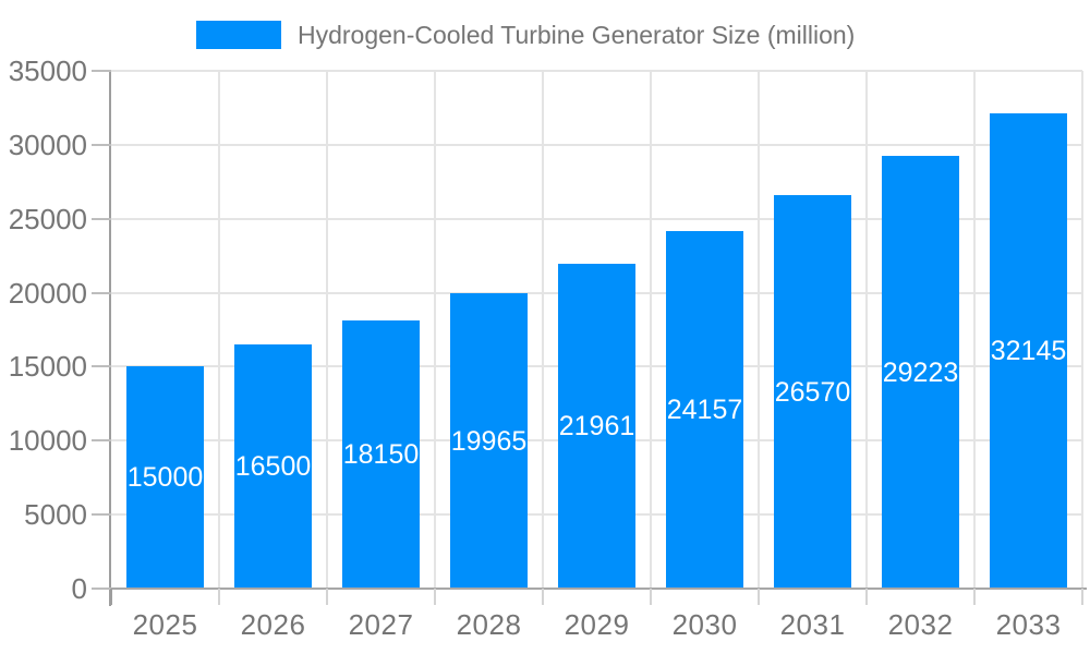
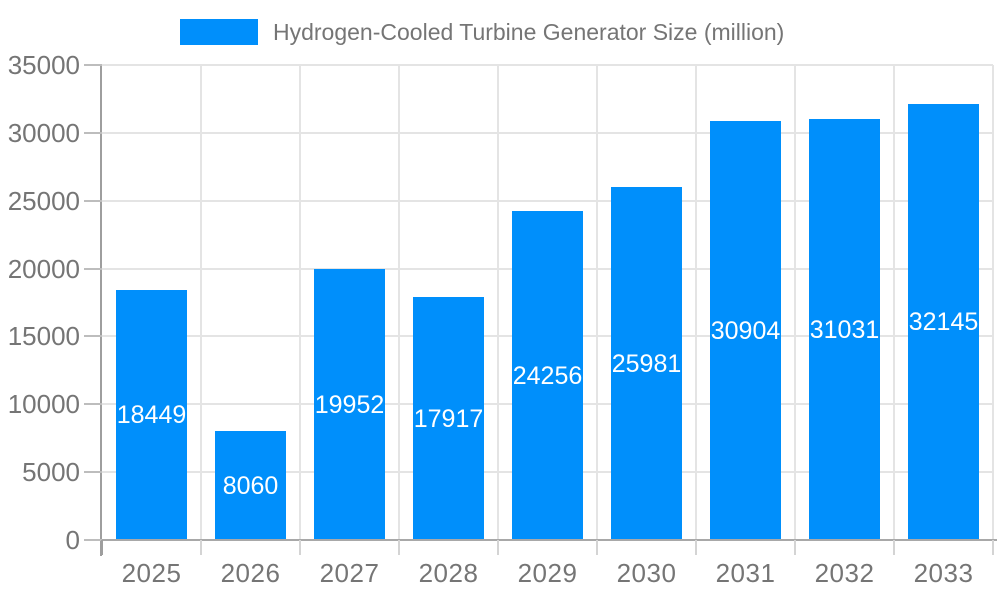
2025: 15000 -> 18449
2026: 16500 -> 8060
2027: 18150 -> 19952
2028: 19965 -> 17917
2029: 21961 -> 24256
2030: 24157 -> 25981
2031: 26570 -> 30904
2032: 29223 -> 31031
